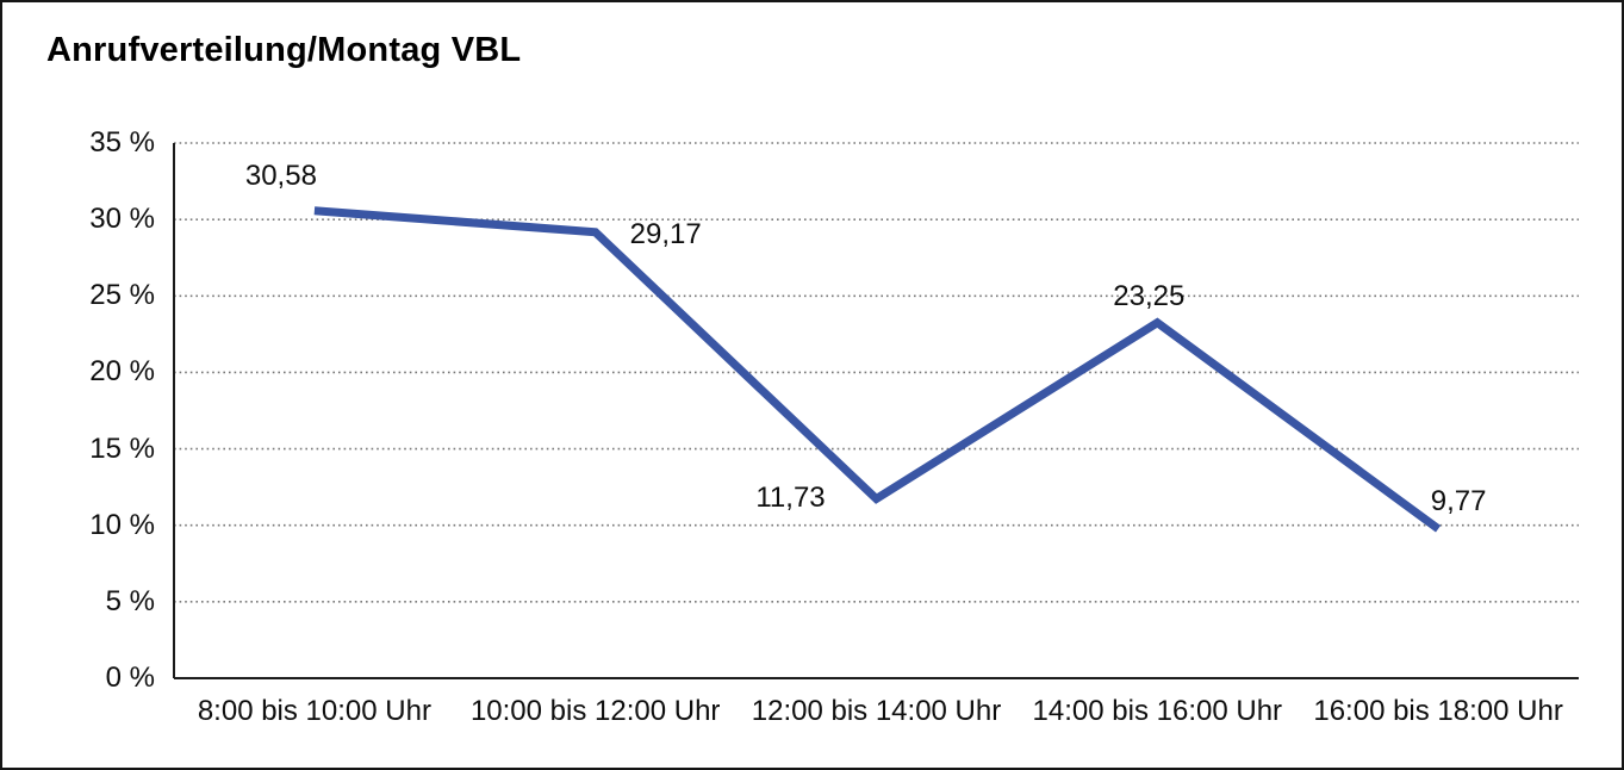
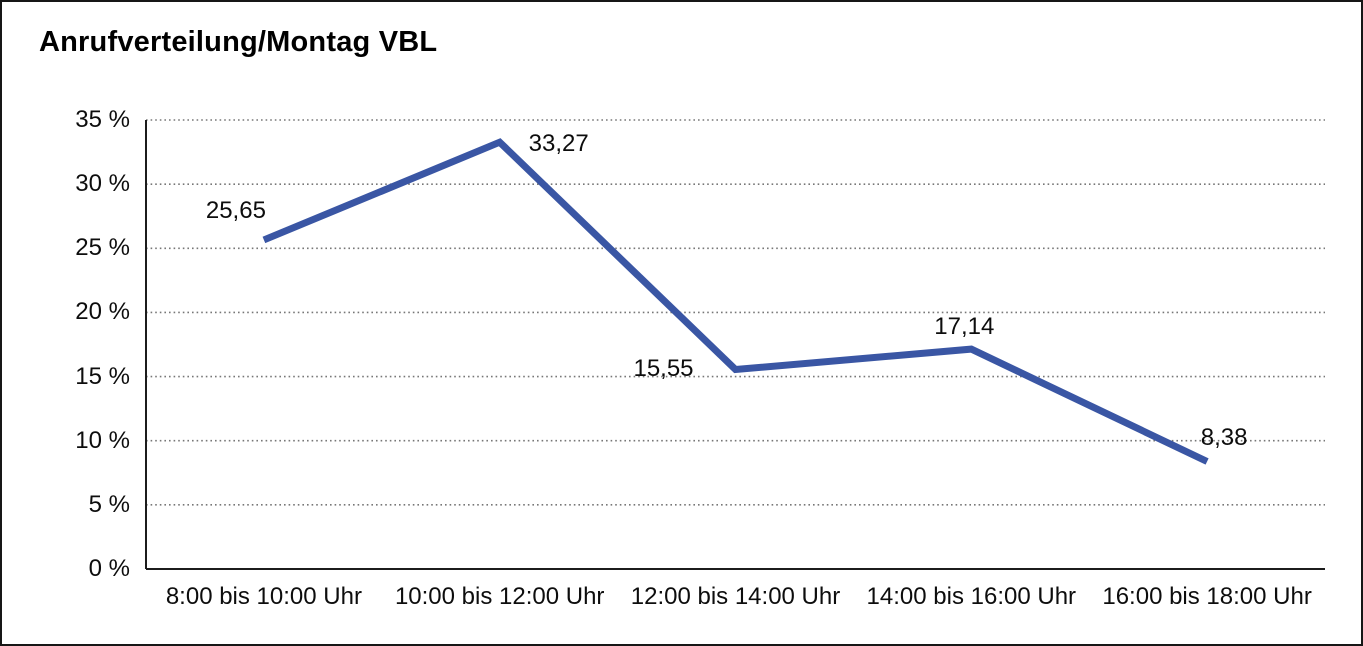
8:00 bis 10:00 Uhr: 30,58 -> 25,65
10:00 bis 12:00 Uhr: 29,17 -> 33,27
12:00 bis 14:00 Uhr: 11,73 -> 15,55
14:00 bis 16:00 Uhr: 23,25 -> 17,14
16:00 bis 18:00 Uhr: 9,77 -> 8,38
